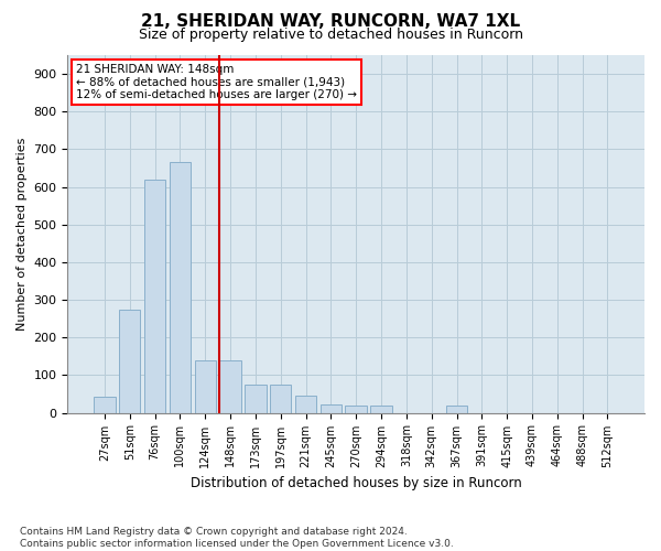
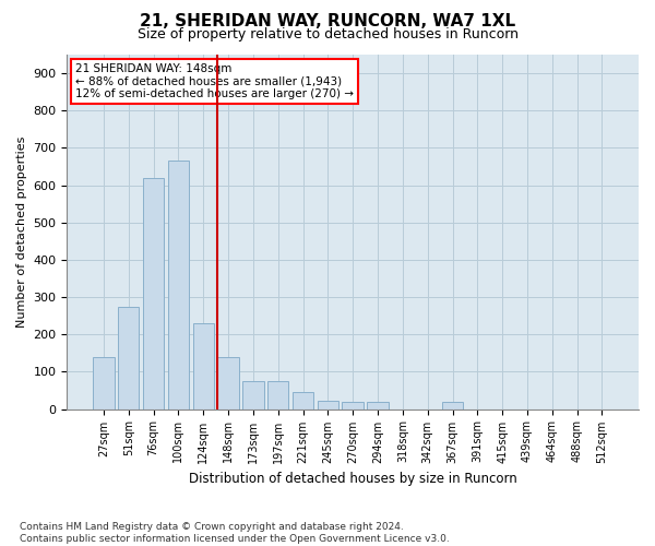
27sqm: 42 -> 140
124sqm: 140 -> 230
